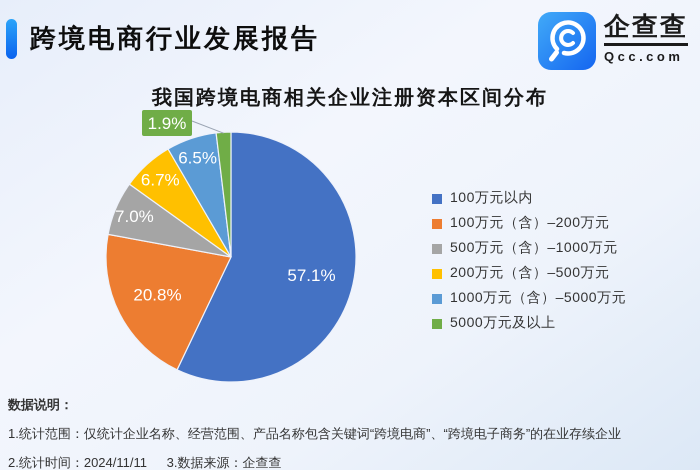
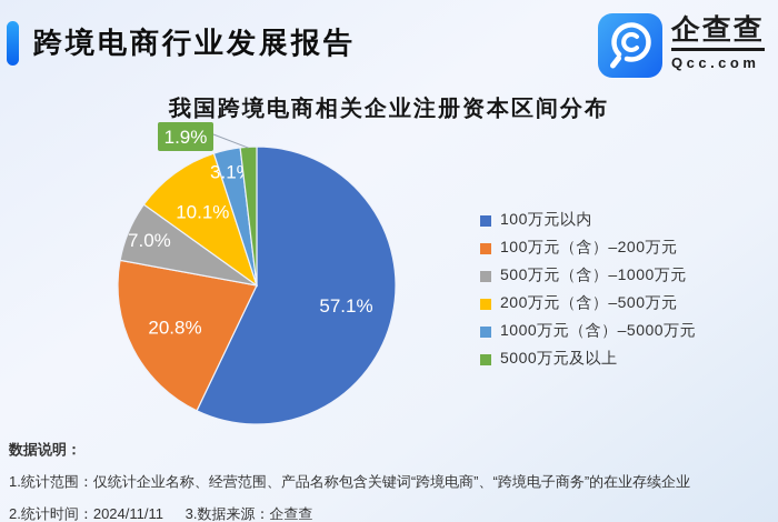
200万元（含）–500万元: 6.7% -> 10.1%
1000万元（含）–5000万元: 6.5% -> 3.1%
